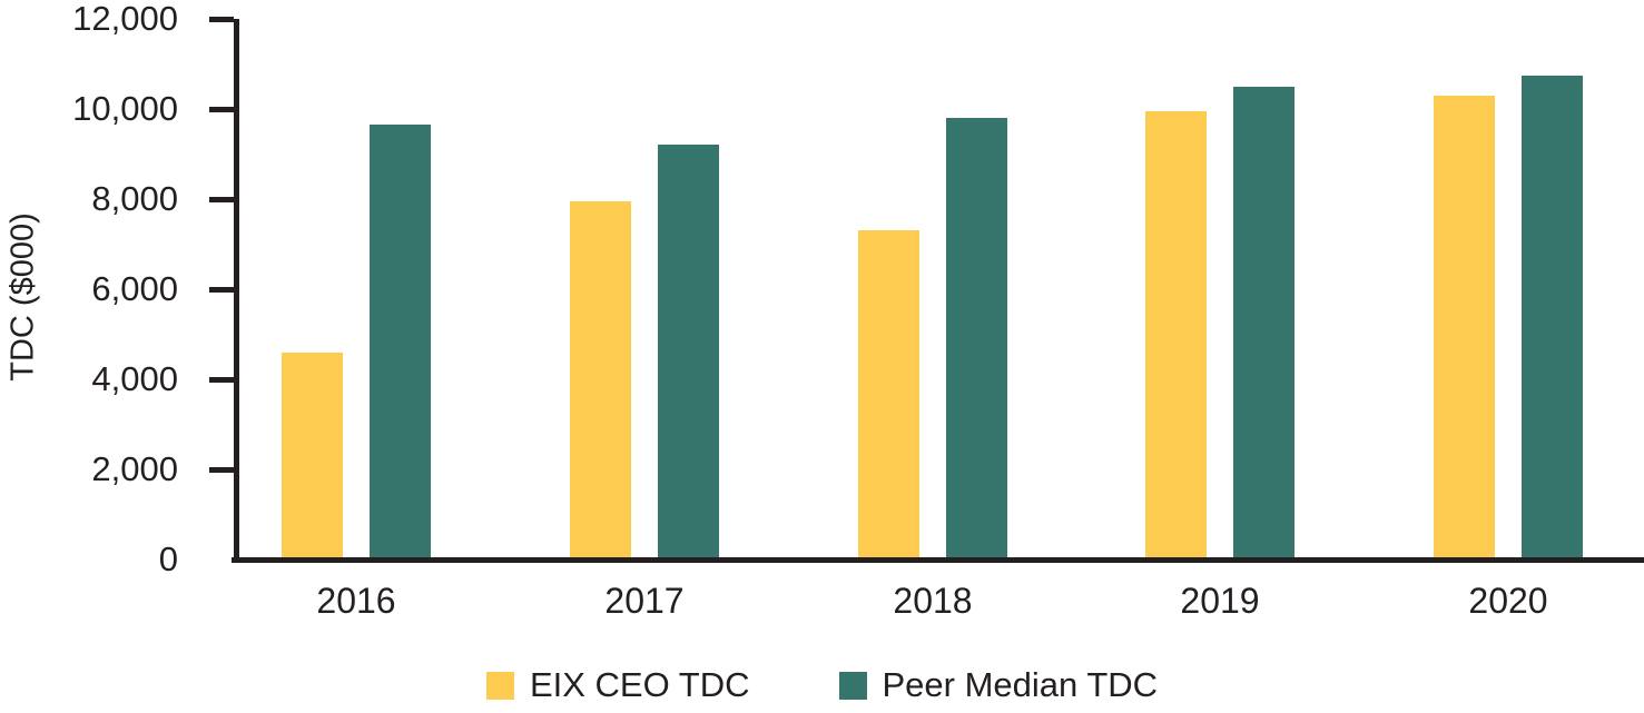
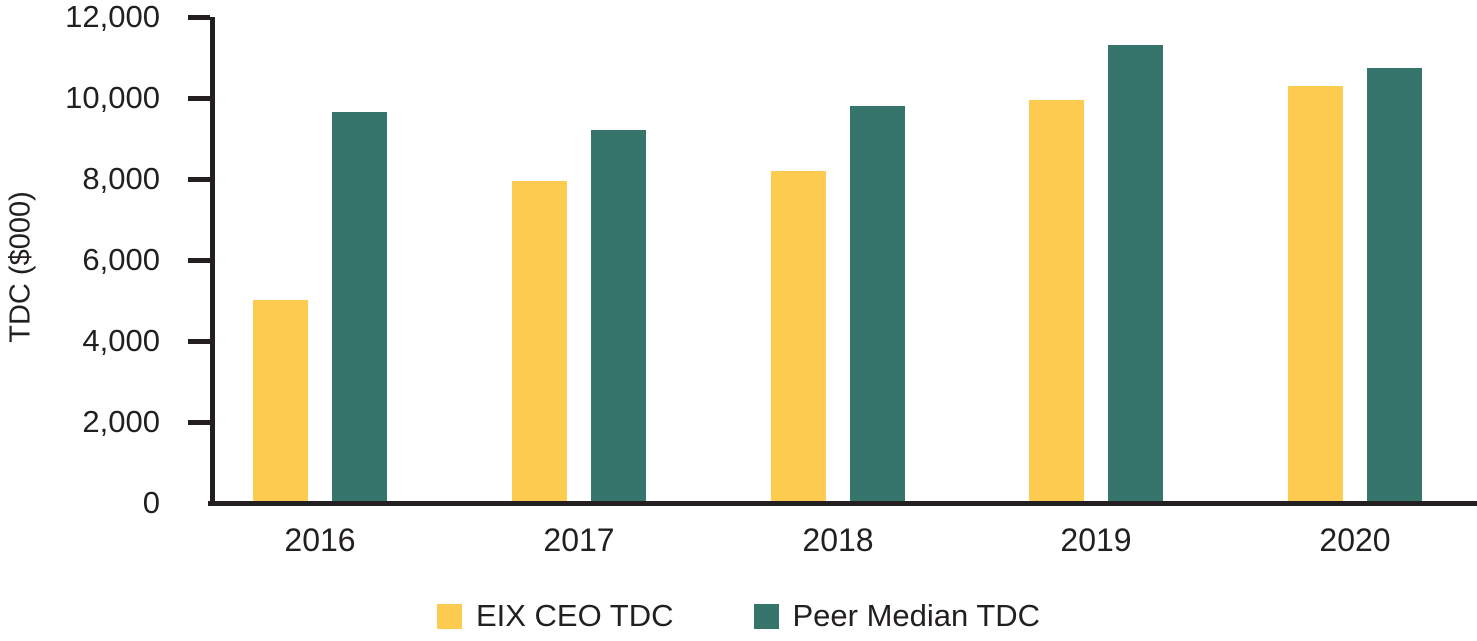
EIX CEO TDC/2016: 4600 -> 5000
EIX CEO TDC/2018: 7300 -> 8200
Peer Median TDC/2019: 10500 -> 11300
